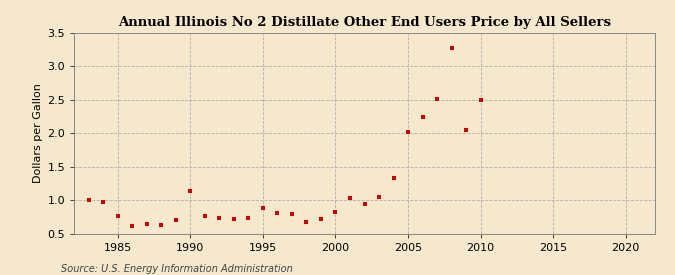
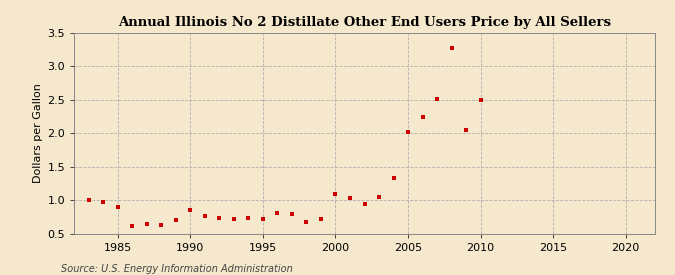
1985: 0.76 -> 0.90
1990: 1.14 -> 0.86
1995: 0.88 -> 0.72
2000: 0.82 -> 1.09
